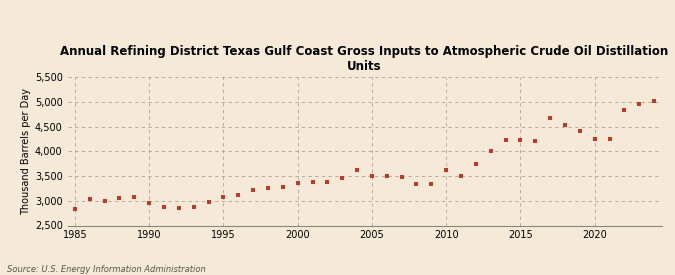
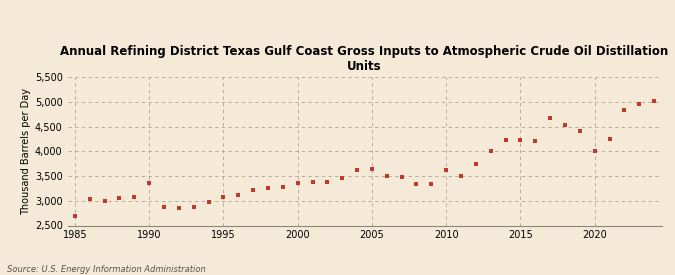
1985: 2,830 -> 2,700
1990: 2,960 -> 3,350
2005: 3,510 -> 3,650
2020: 4,250 -> 4,000
